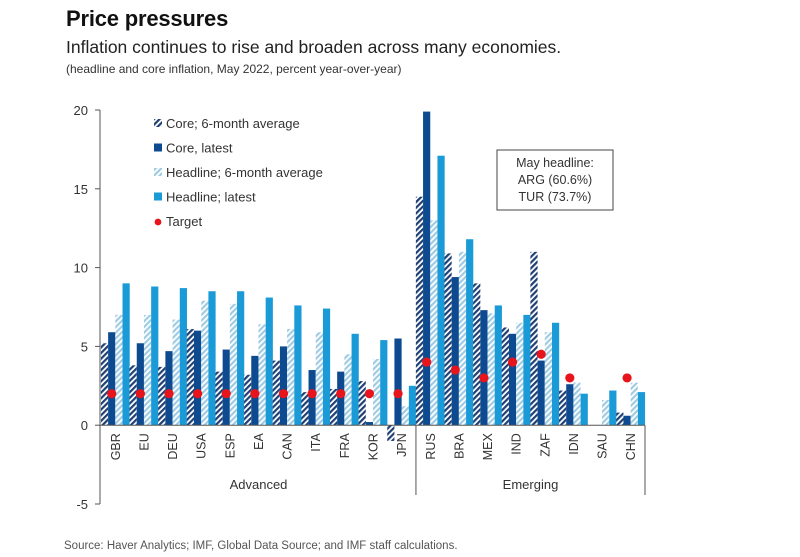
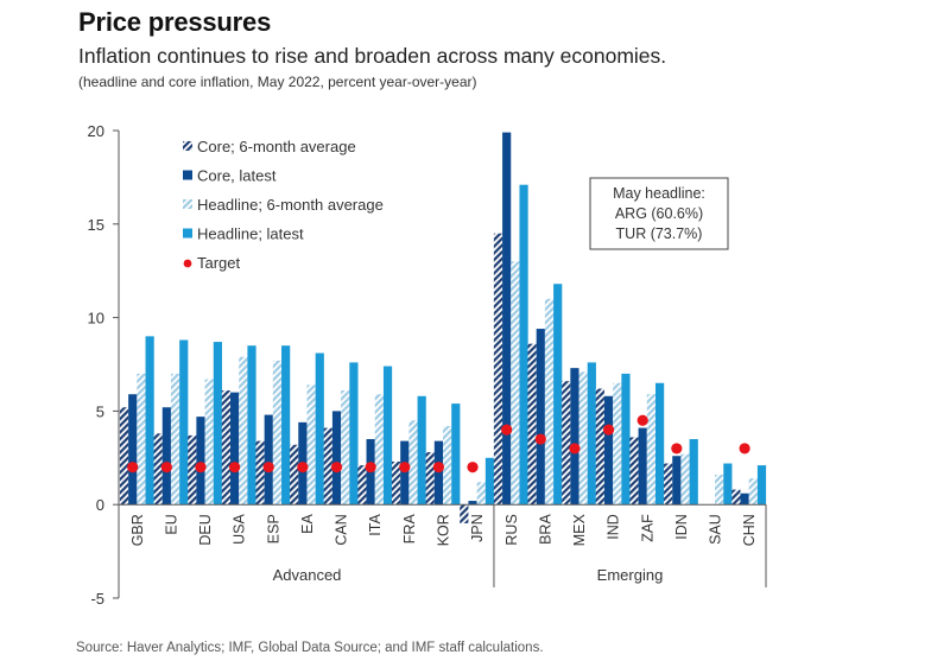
Core, latest/KOR: 0.2 -> 3.4
Core, latest/JPN: 5.5 -> 0.2
Core; 6-month average/BRA: 10.9 -> 8.6
Core; 6-month average/MEX: 9.0 -> 6.6
Core; 6-month average/ZAF: 11.0 -> 3.6
Headline; latest/IDN: 2.0 -> 3.5
Headline; 6-month average/CHN: 2.7 -> 1.4
